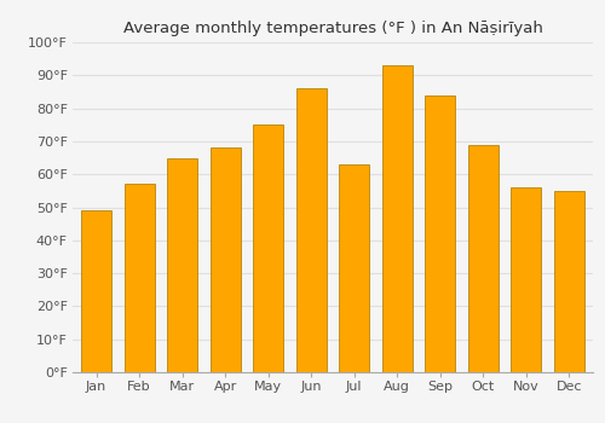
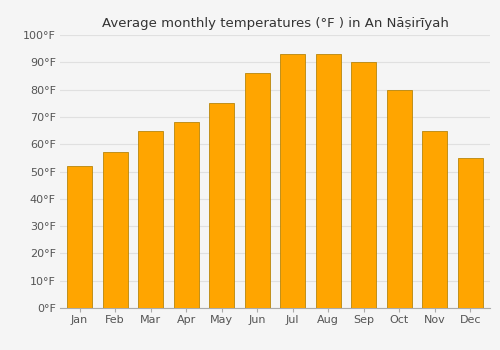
Jan: 49°F -> 52°F
Jul: 63°F -> 93°F
Sep: 84°F -> 90°F
Oct: 69°F -> 80°F
Nov: 56°F -> 65°F
